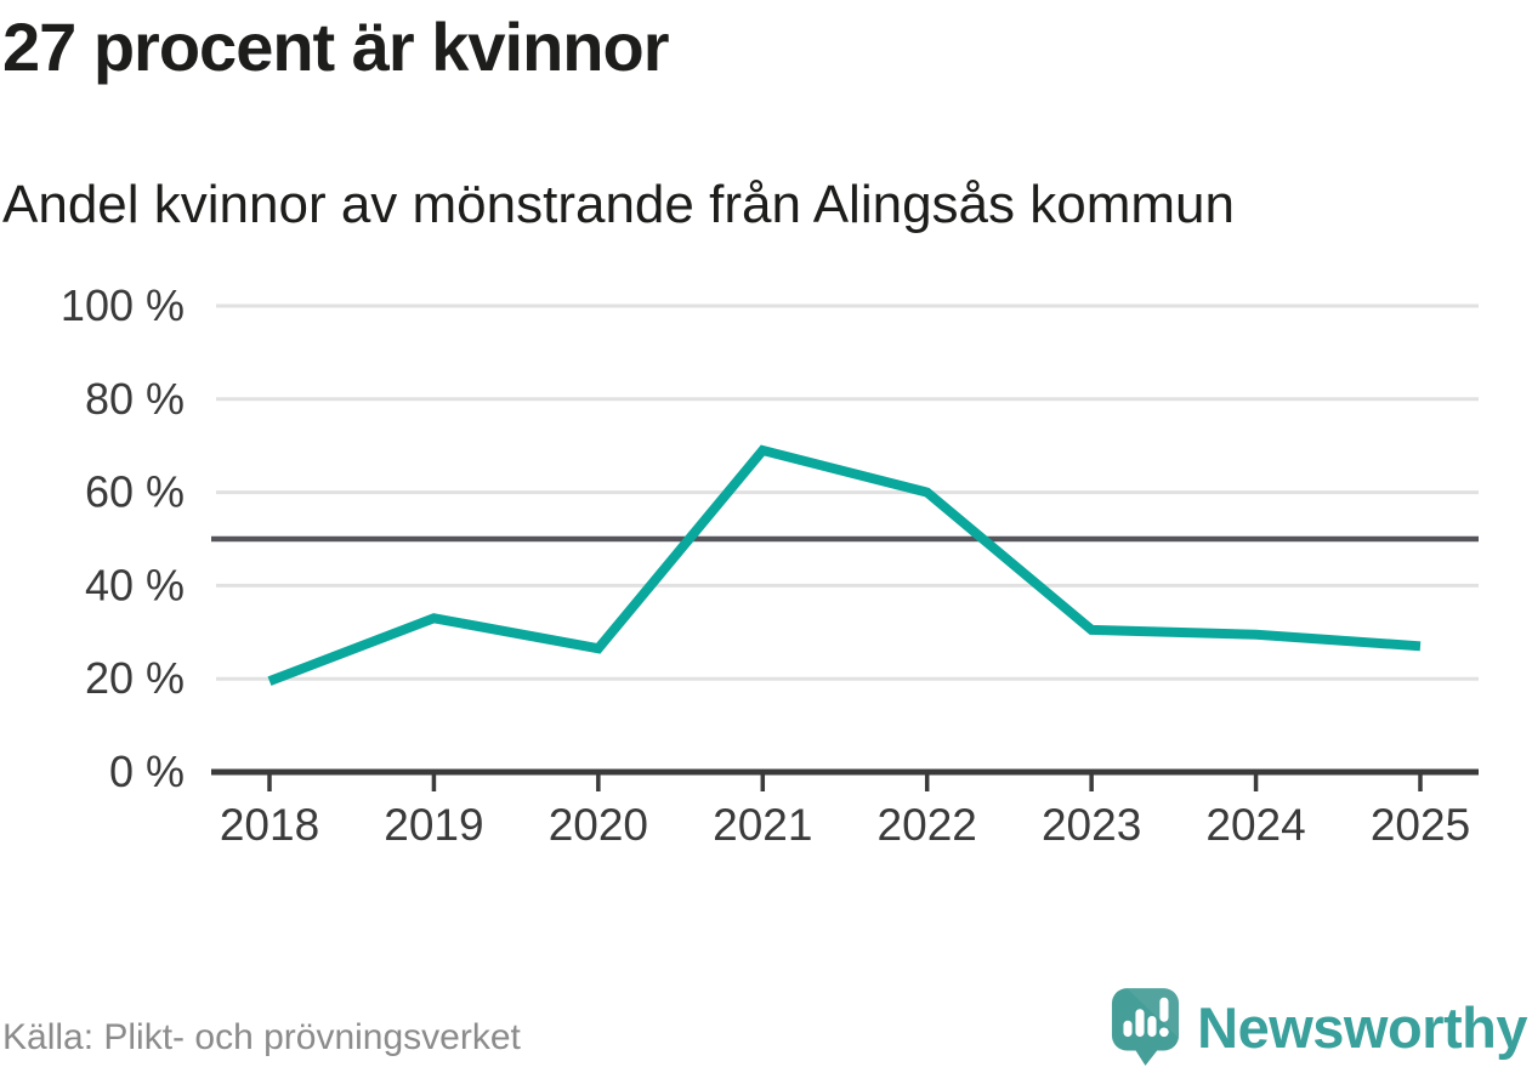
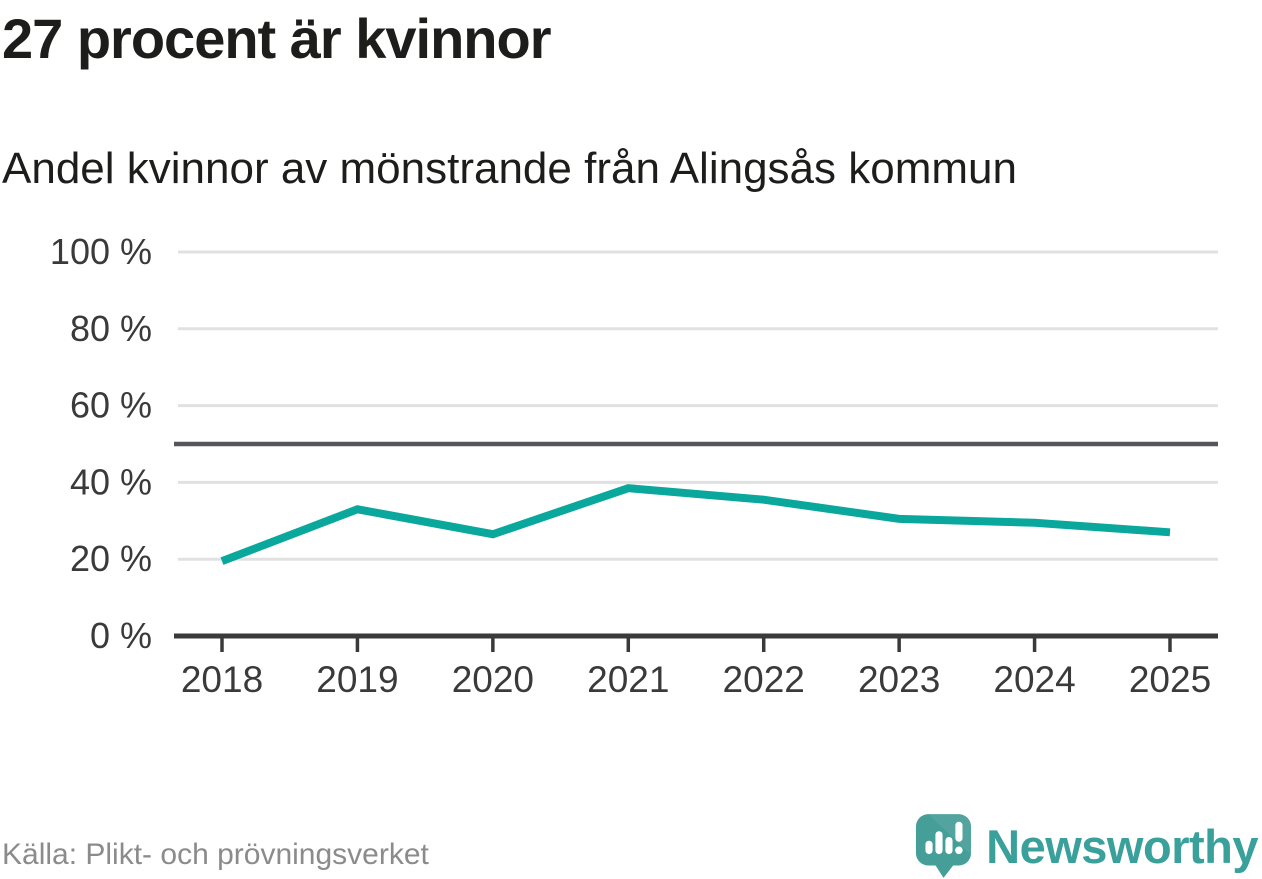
2021: 69% -> 38%
2022: 60% -> 36%
